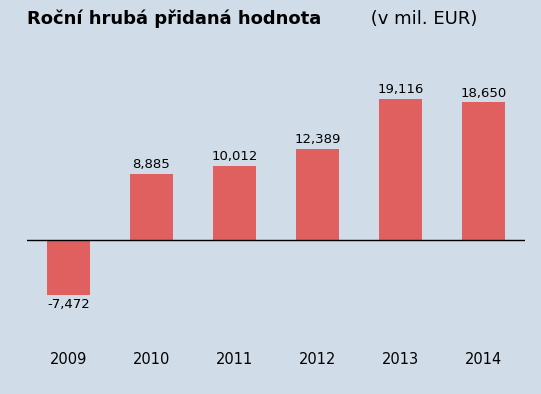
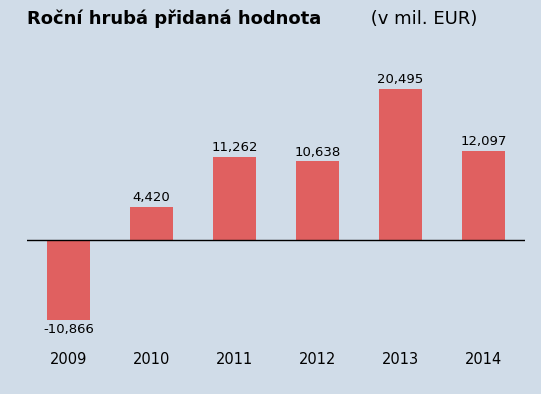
2009: -7,472 -> -10,866
2010: 8,885 -> 4,420
2011: 10,012 -> 11,262
2012: 12,389 -> 10,638
2013: 19,116 -> 20,495
2014: 18,650 -> 12,097
